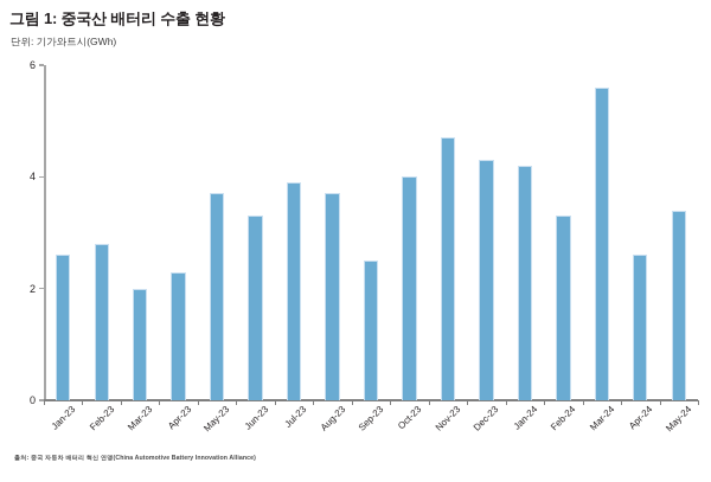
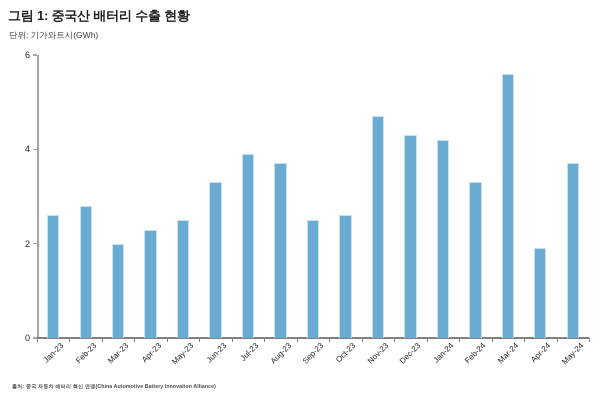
May-23: 3.7 -> 2.5
Oct-23: 4.0 -> 2.6
Apr-24: 2.6 -> 1.9
May-24: 3.4 -> 3.7
